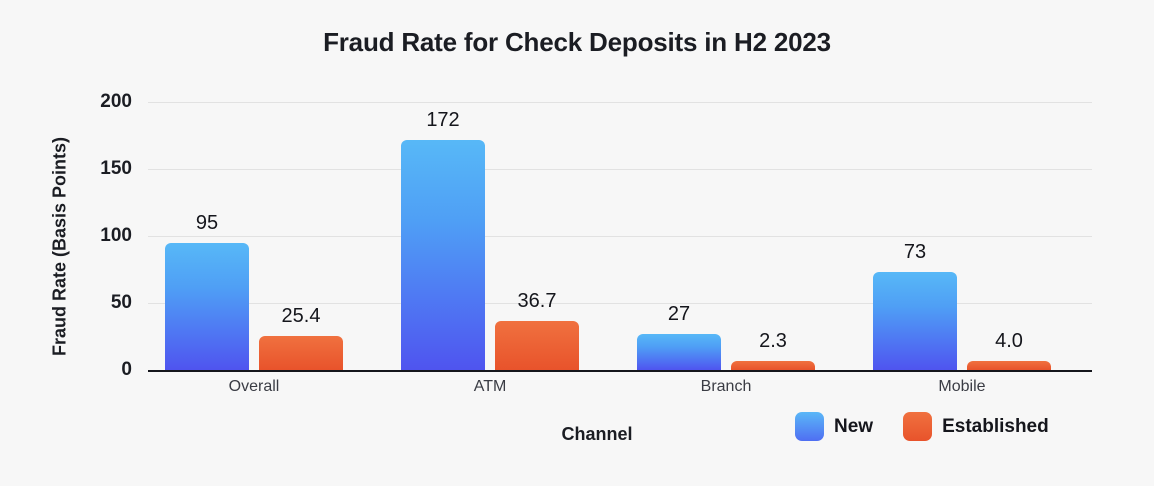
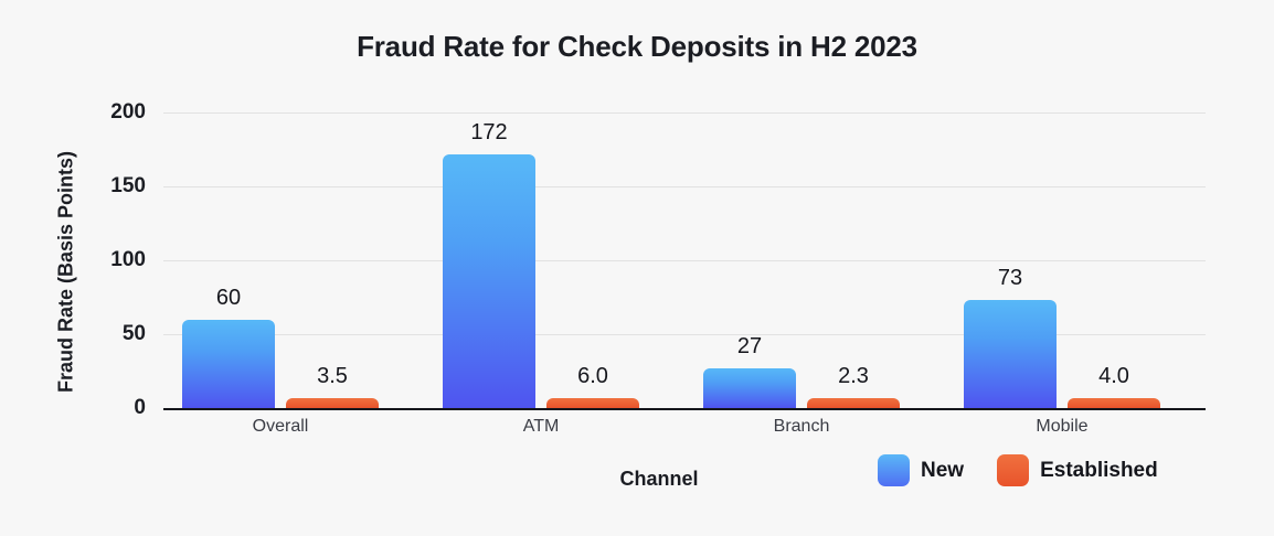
New/Overall: 95 -> 60
Established/Overall: 25.4 -> 3.5
Established/ATM: 36.7 -> 6.0
